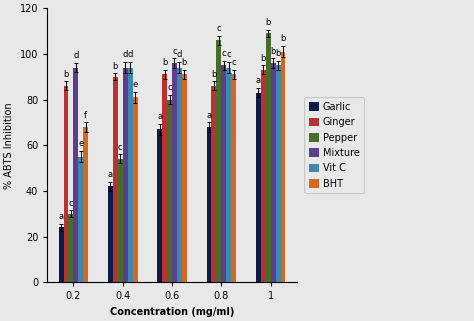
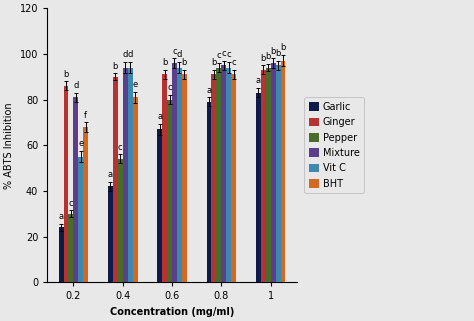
Mixture/0.2: 94 -> 81
Garlic/0.8: 68 -> 79
Ginger/0.8: 86 -> 91
Pepper/0.8: 106 -> 94
Pepper/1: 109 -> 94
BHT/1: 101 -> 97
